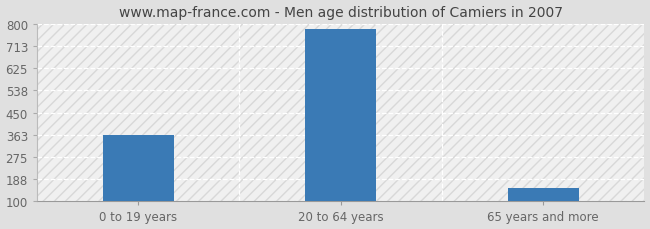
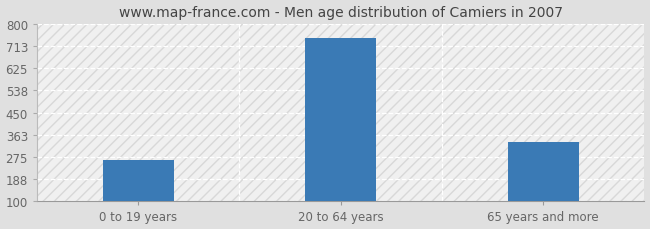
0 to 19 years: 363 -> 265
20 to 64 years: 781 -> 745
65 years and more: 152 -> 335
